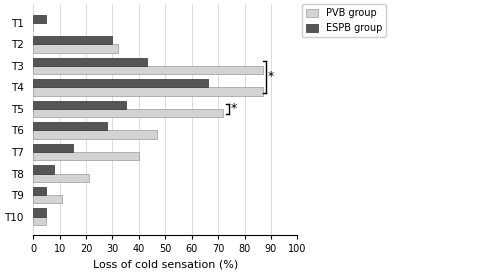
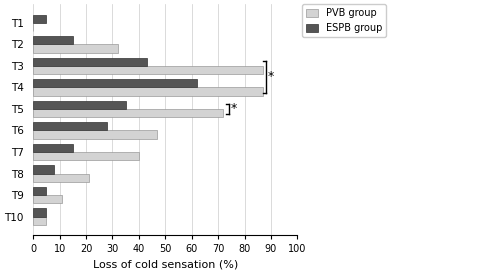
ESPB group/T2: 30 -> 15
ESPB group/T4: 66 -> 62
